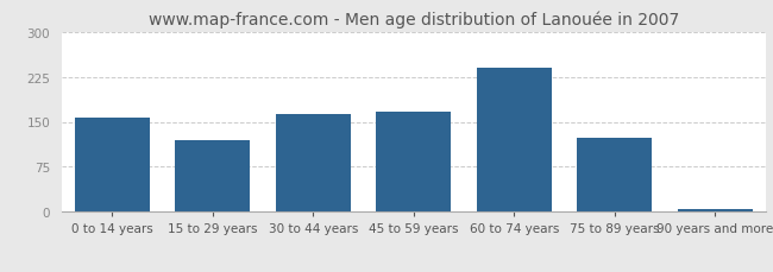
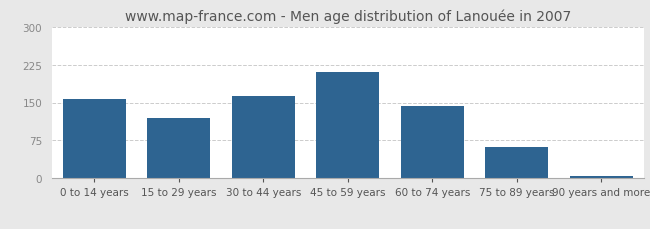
45 to 59 years: 166 -> 210
60 to 74 years: 240 -> 143
75 to 89 years: 124 -> 62
